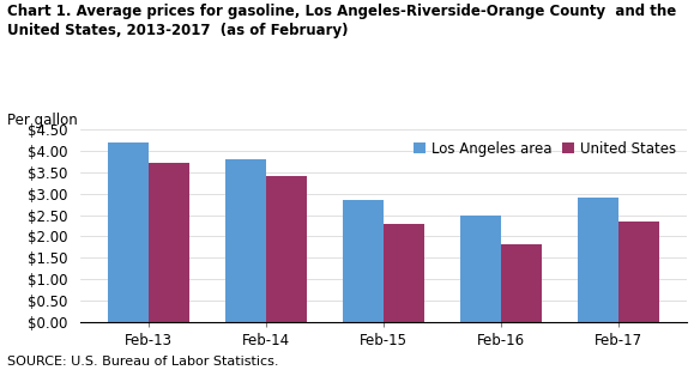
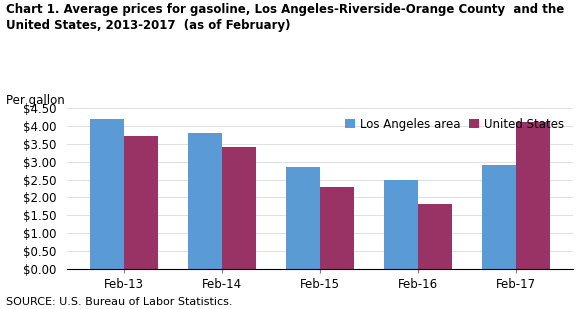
United States/Feb-17: $2.36 -> $4.10
